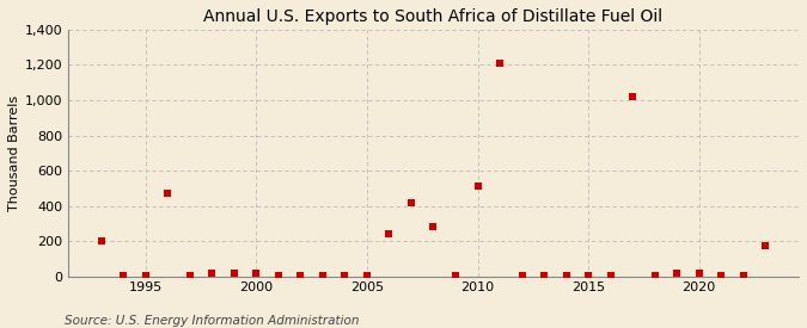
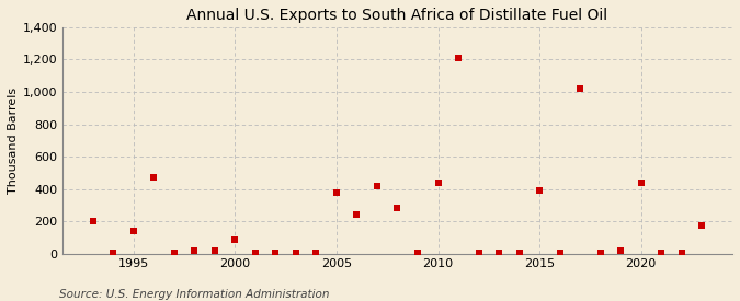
1995: 0 -> 140
2000: 20 -> 90
2005: 0 -> 380
2010: 510 -> 440
2015: 0 -> 390
2020: 20 -> 440
